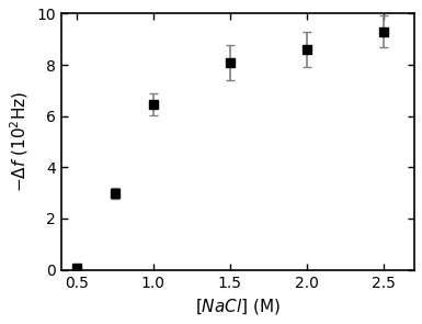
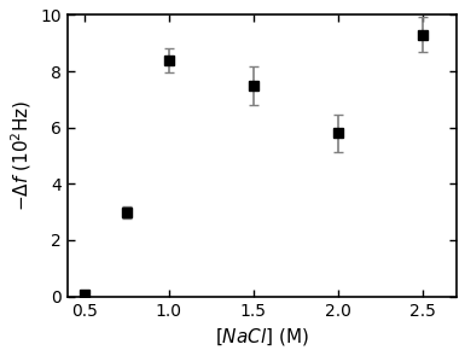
1.0: 6.45 -> 8.40
1.5: 8.10 -> 7.50
2.0: 8.60 -> 5.80
